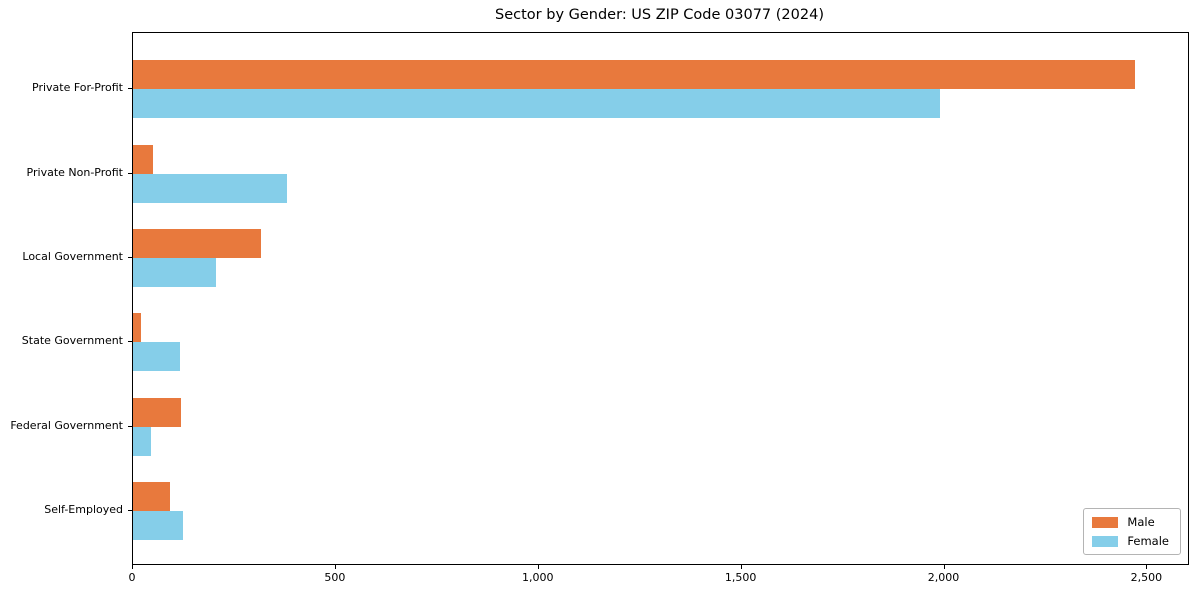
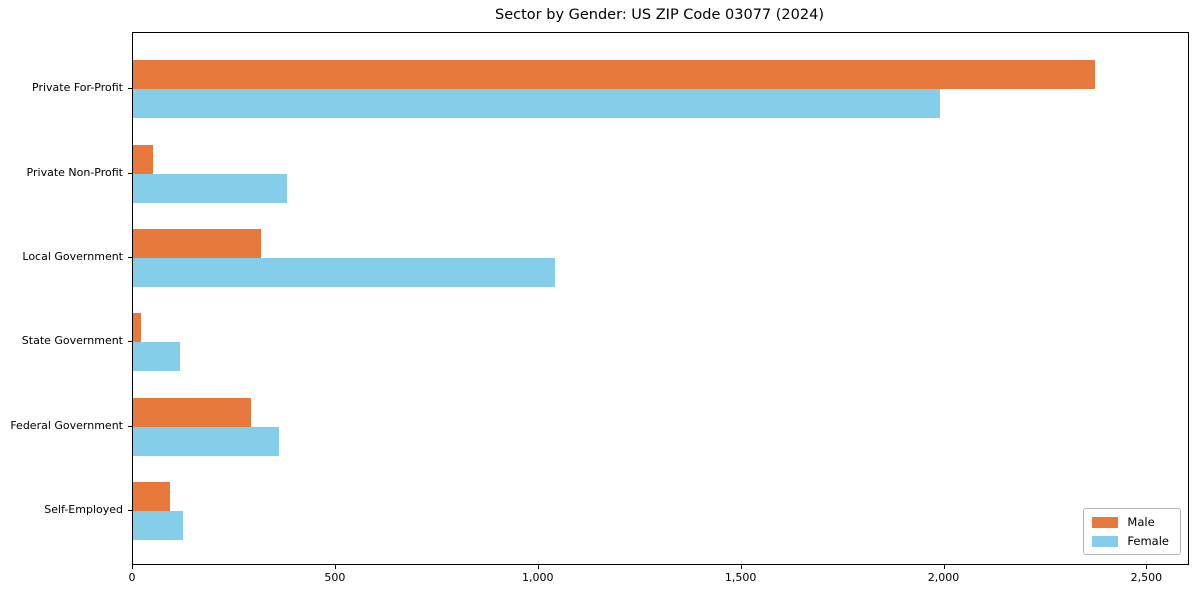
Male/Private For-Profit: 2470 -> 2370
Female/Local Government: 200 -> 1040
Male/Federal Government: 120 -> 290
Female/Federal Government: 40 -> 360
